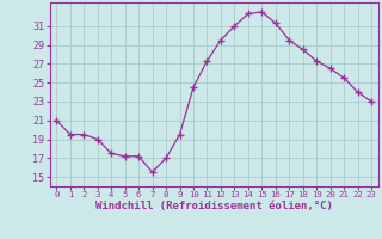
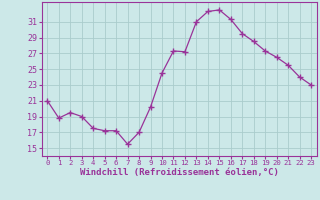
1: 19.5 -> 18.8
9: 19.5 -> 20.2
12: 29.5 -> 27.2
